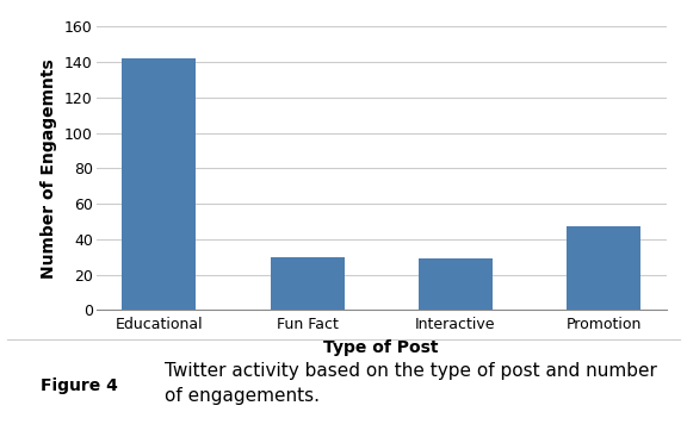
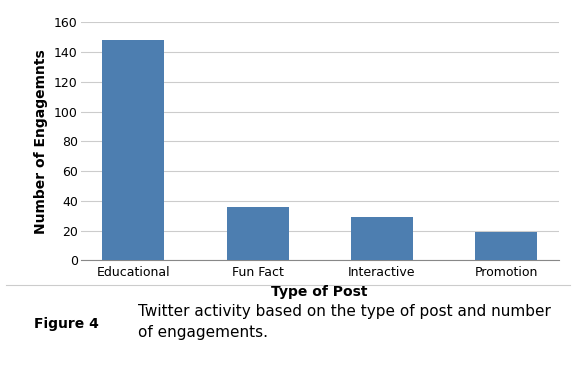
Educational: 142 -> 148
Fun Fact: 30 -> 36
Promotion: 47 -> 19
